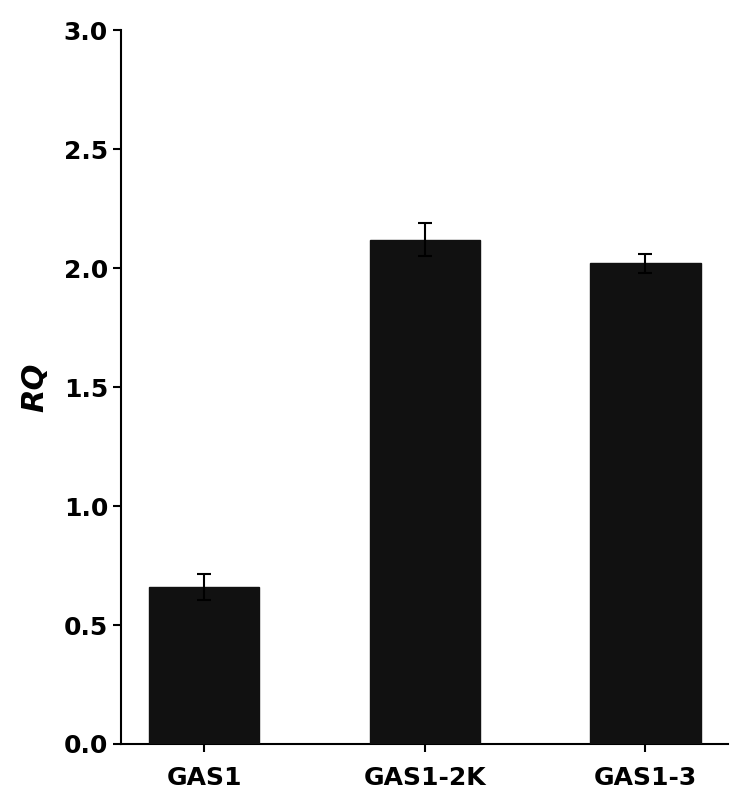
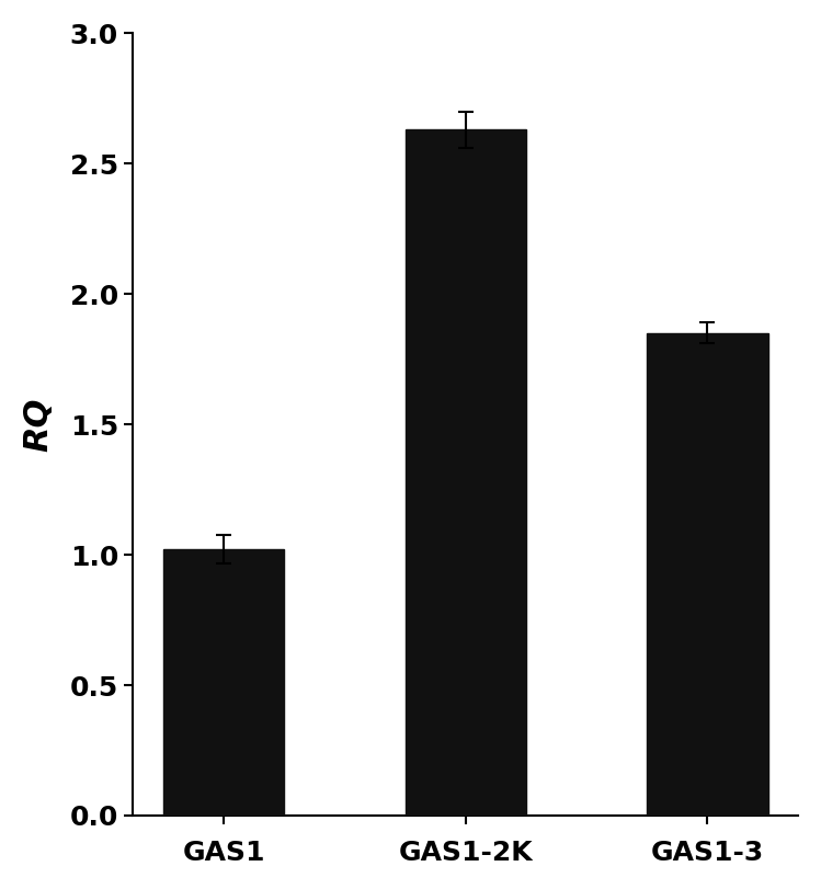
GAS1: 0.66 -> 1.02
GAS1-2K: 2.12 -> 2.63
GAS1-3: 2.02 -> 1.85
